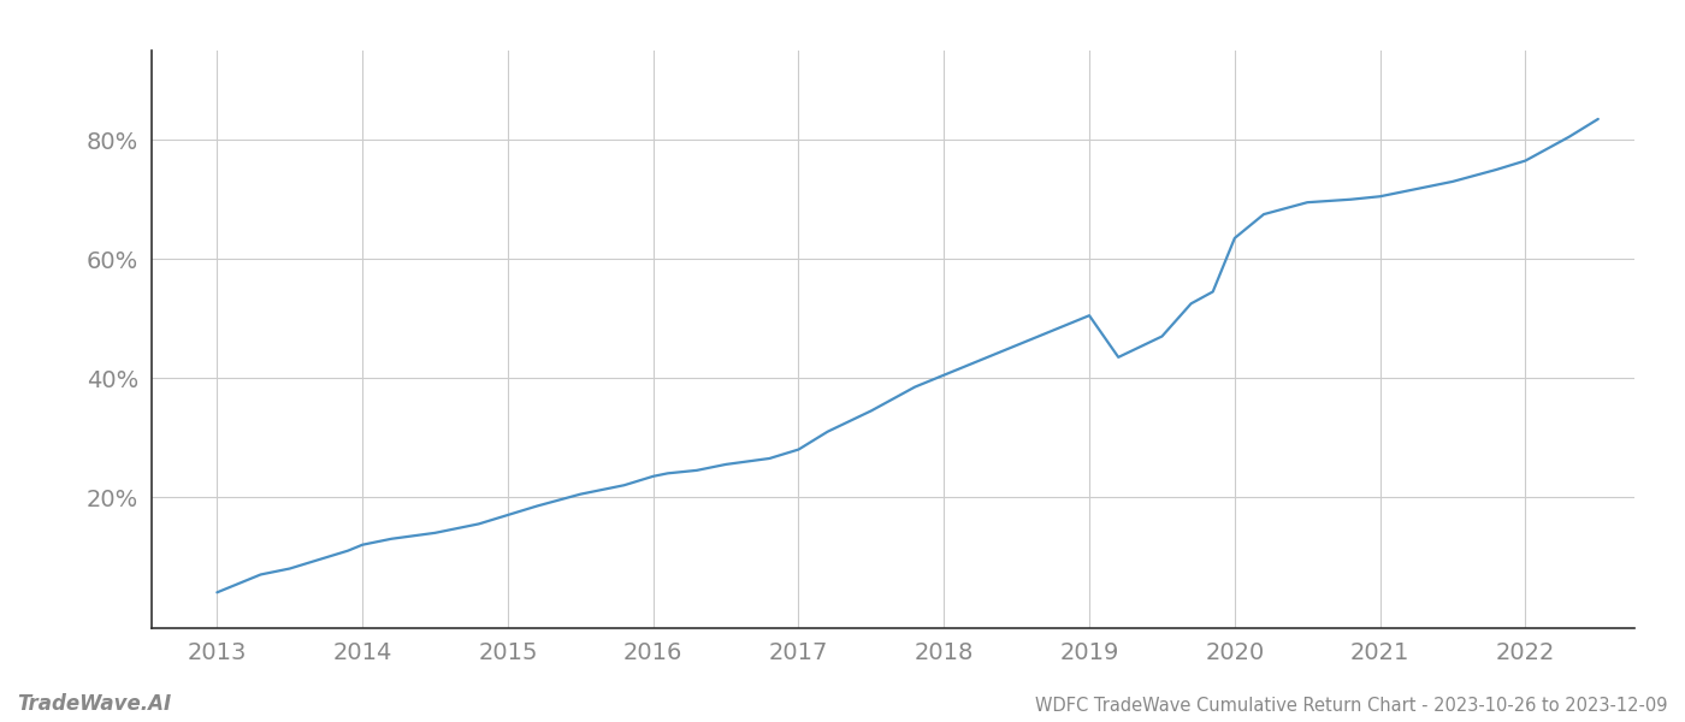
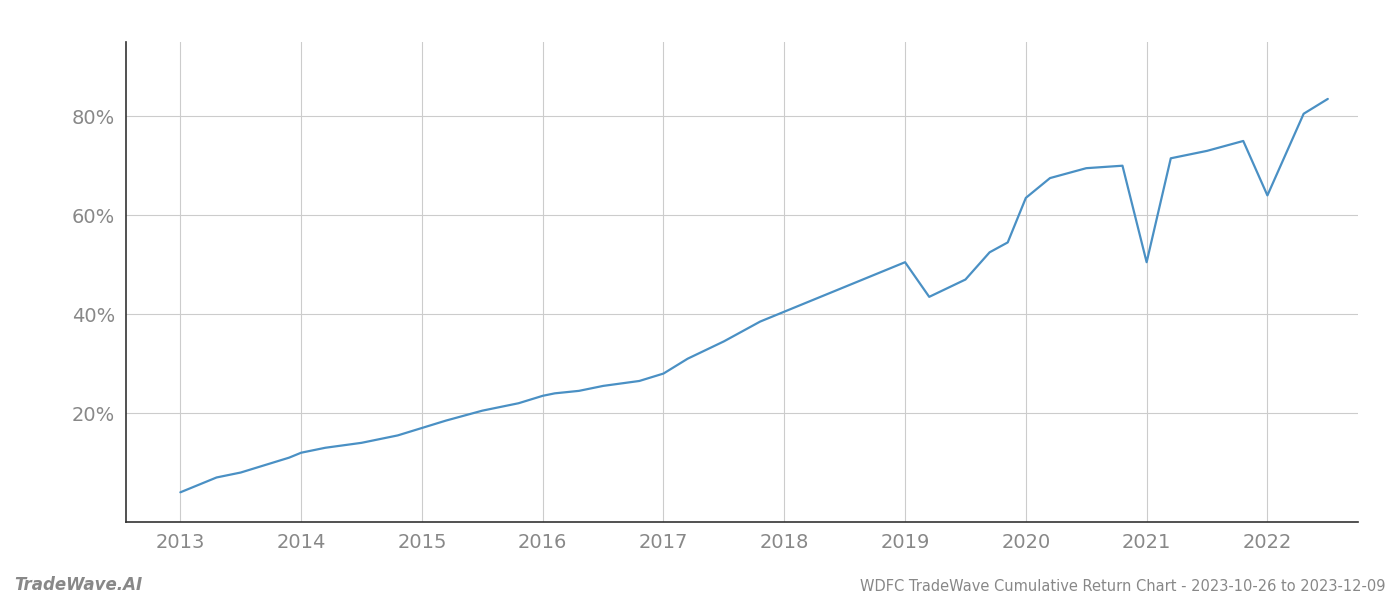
2021: 70.5% -> 50.5%
2022: 76.5% -> 64.0%
